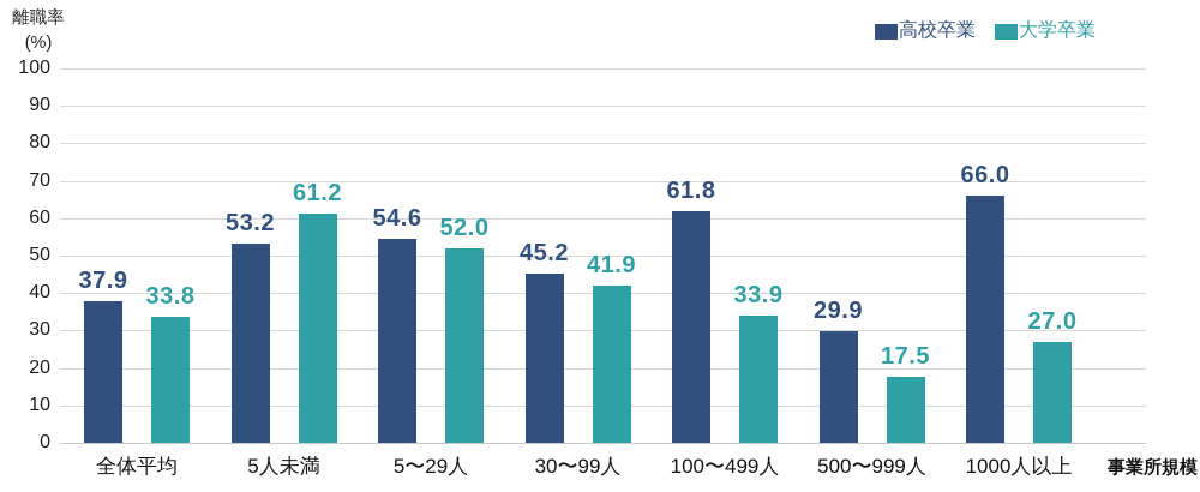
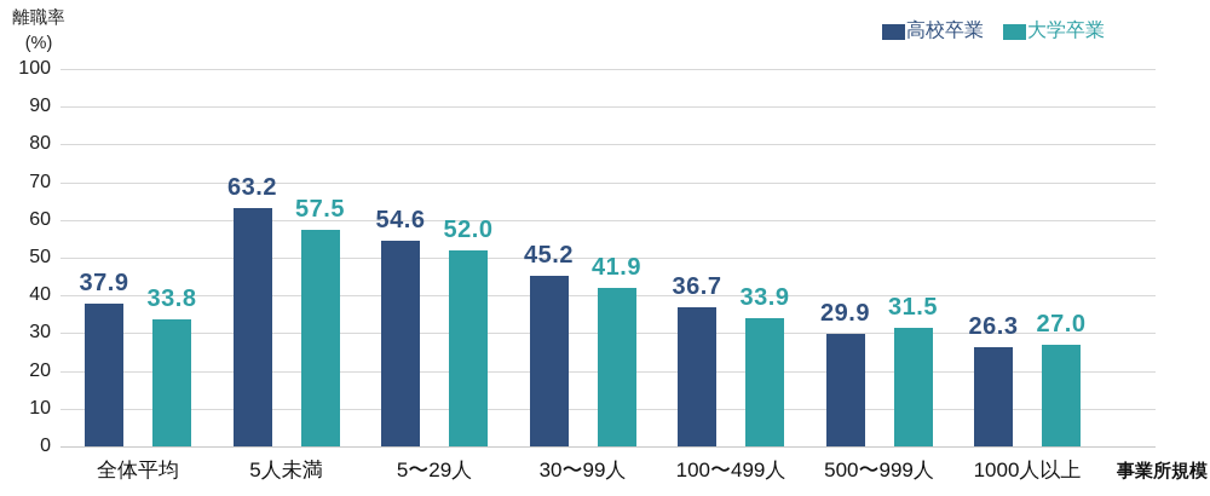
高校卒業/5人未満: 53.2 -> 63.2
大学卒業/5人未満: 61.2 -> 57.5
高校卒業/100〜499人: 61.8 -> 36.7
大学卒業/500〜999人: 17.5 -> 31.5
高校卒業/1000人以上: 66.0 -> 26.3
